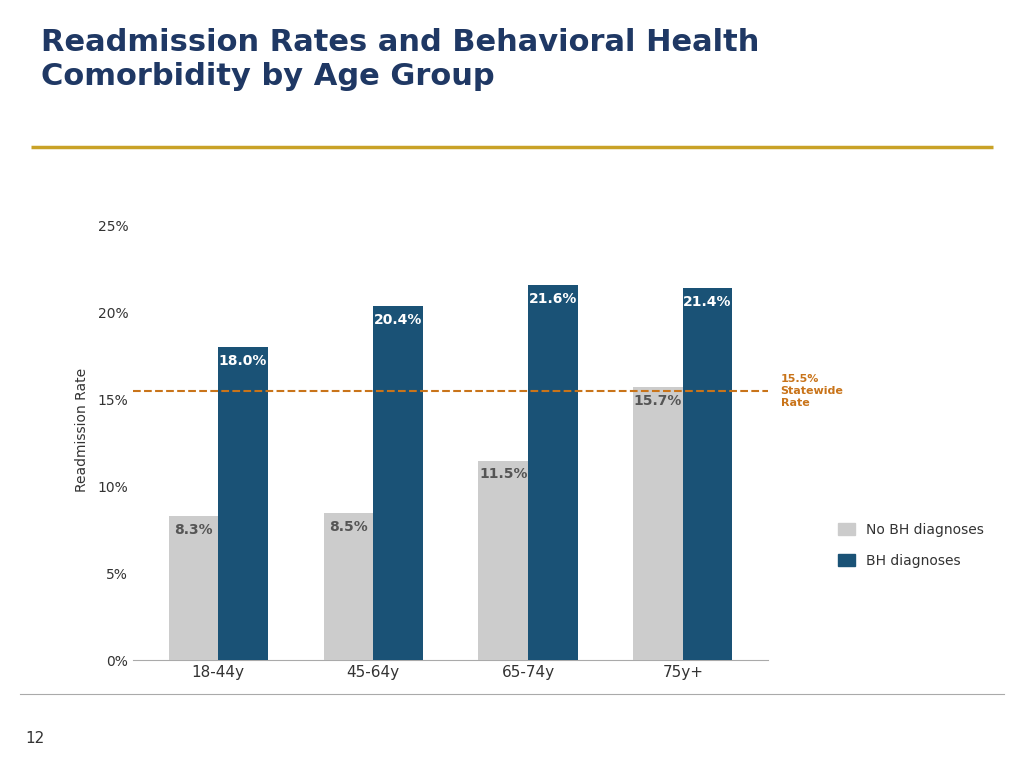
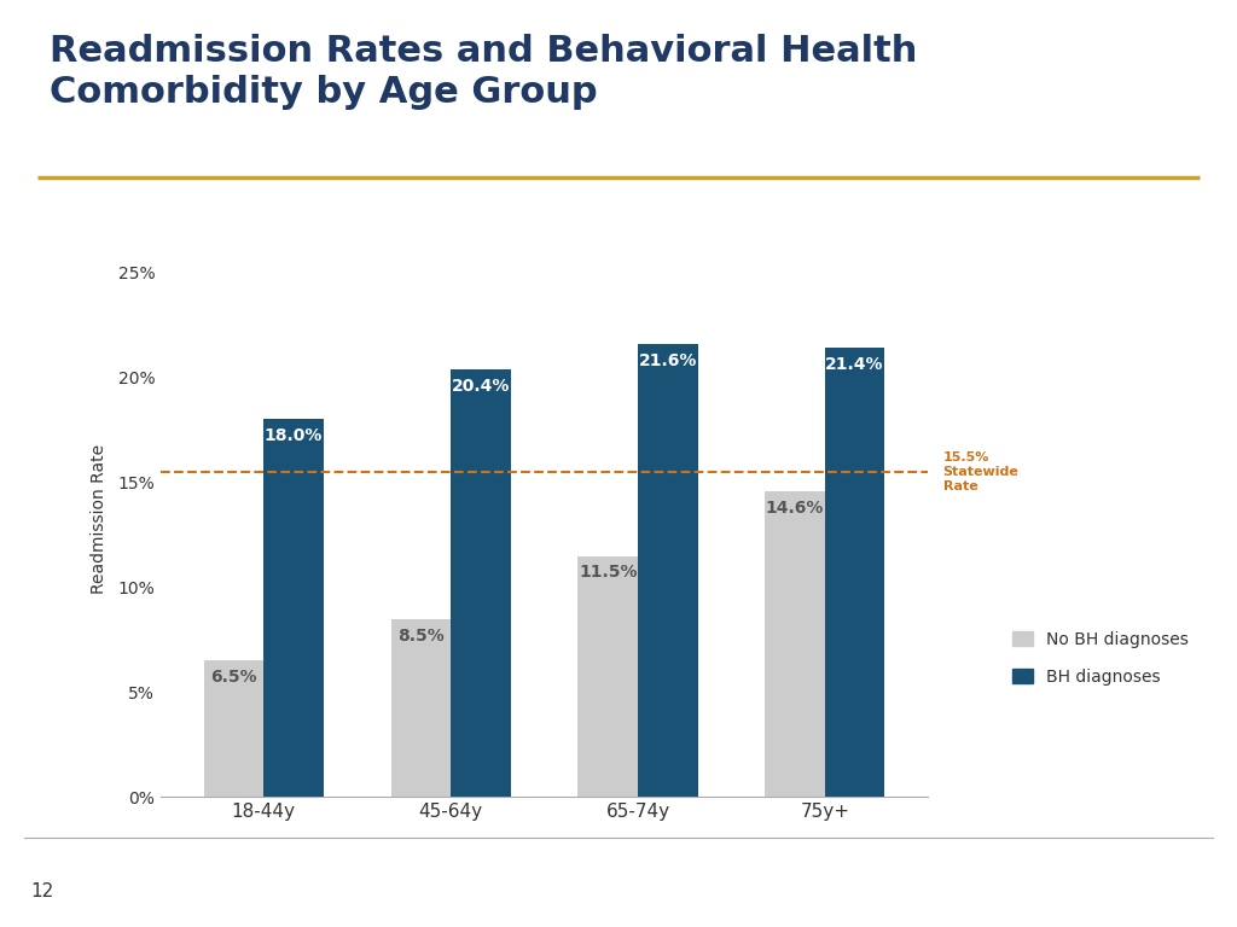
No BH diagnoses/18-44y: 8.3% -> 6.5%
No BH diagnoses/75y+: 15.7% -> 14.6%
